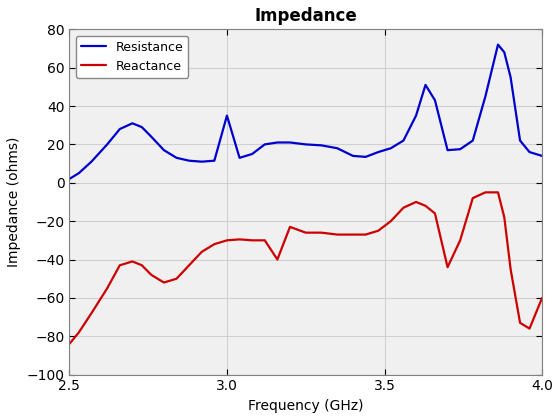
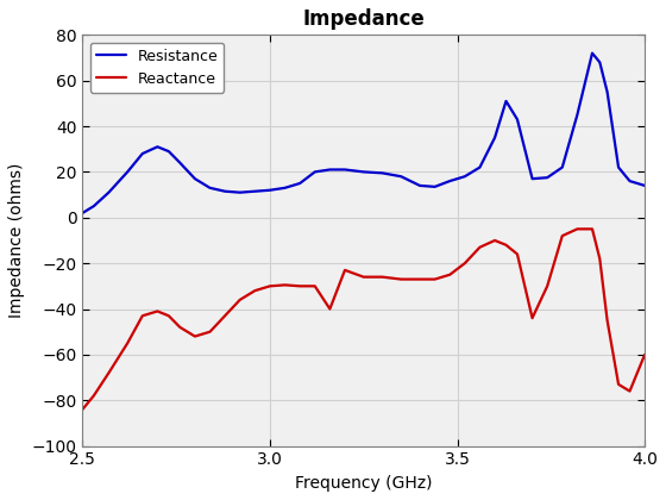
Resistance/3.0: 35 -> 12
